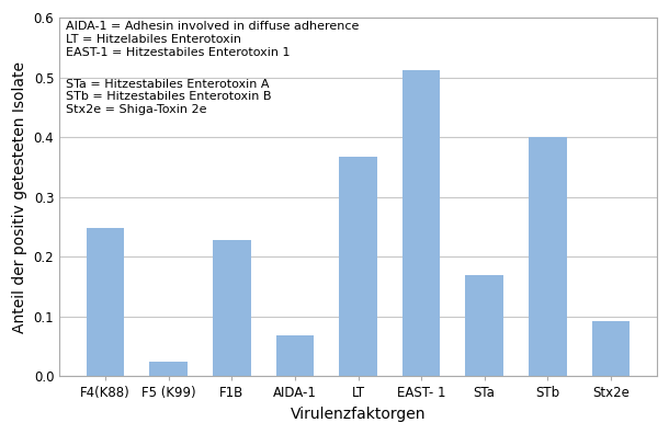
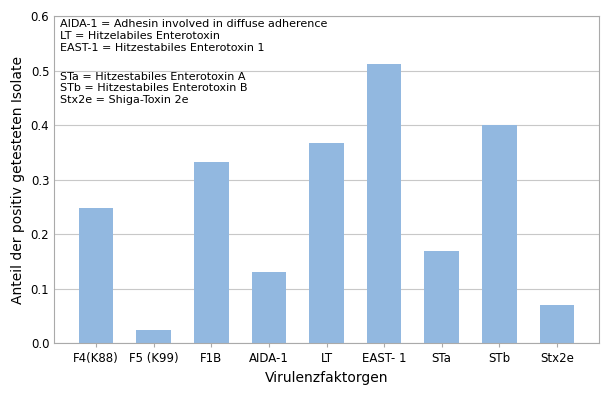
F1B: 0.228 -> 0.332
AIDA-1: 0.068 -> 0.130
Stx2e: 0.093 -> 0.070
